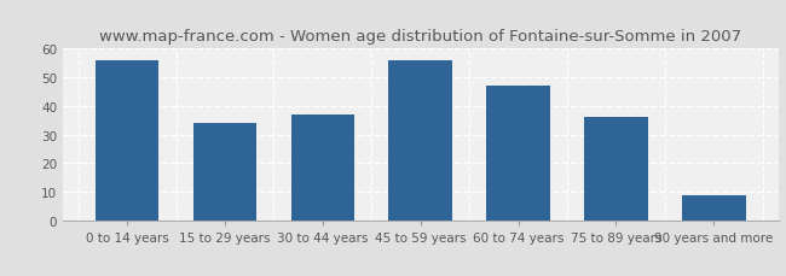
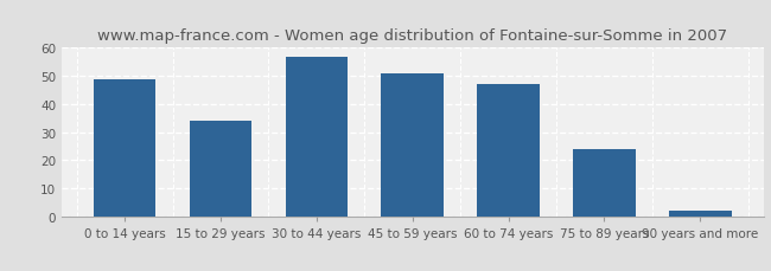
0 to 14 years: 56 -> 49
30 to 44 years: 37 -> 57
45 to 59 years: 56 -> 51
75 to 89 years: 36 -> 24
90 years and more: 9 -> 2
